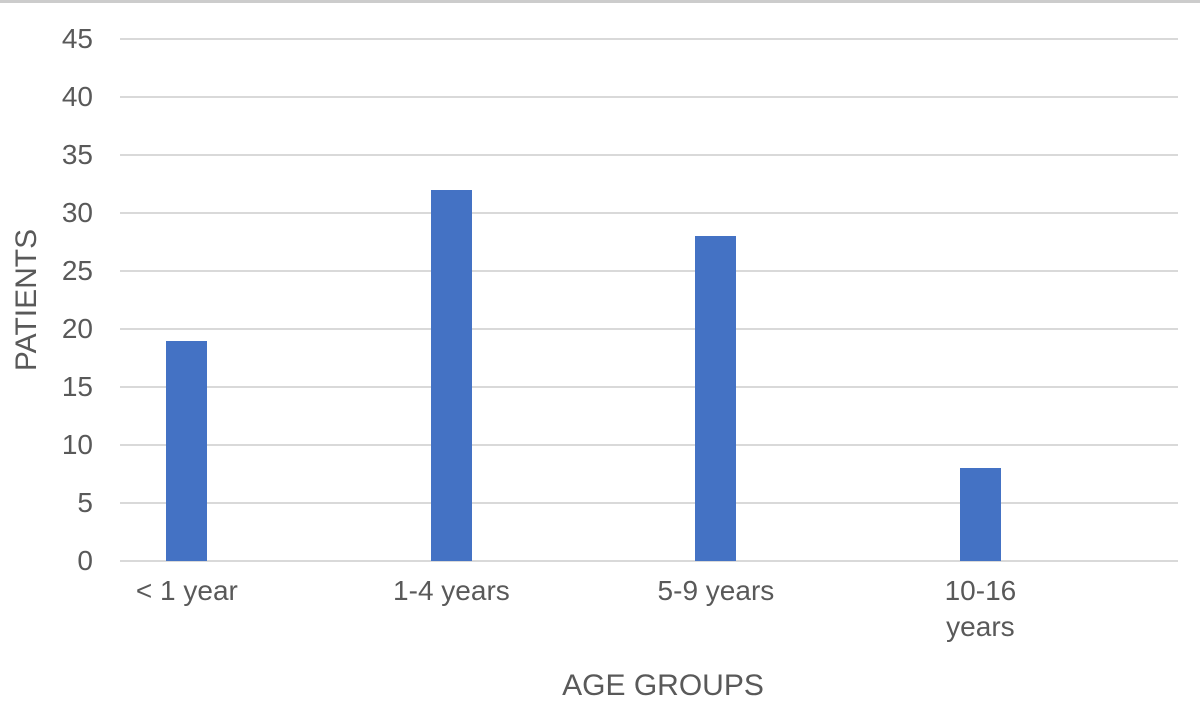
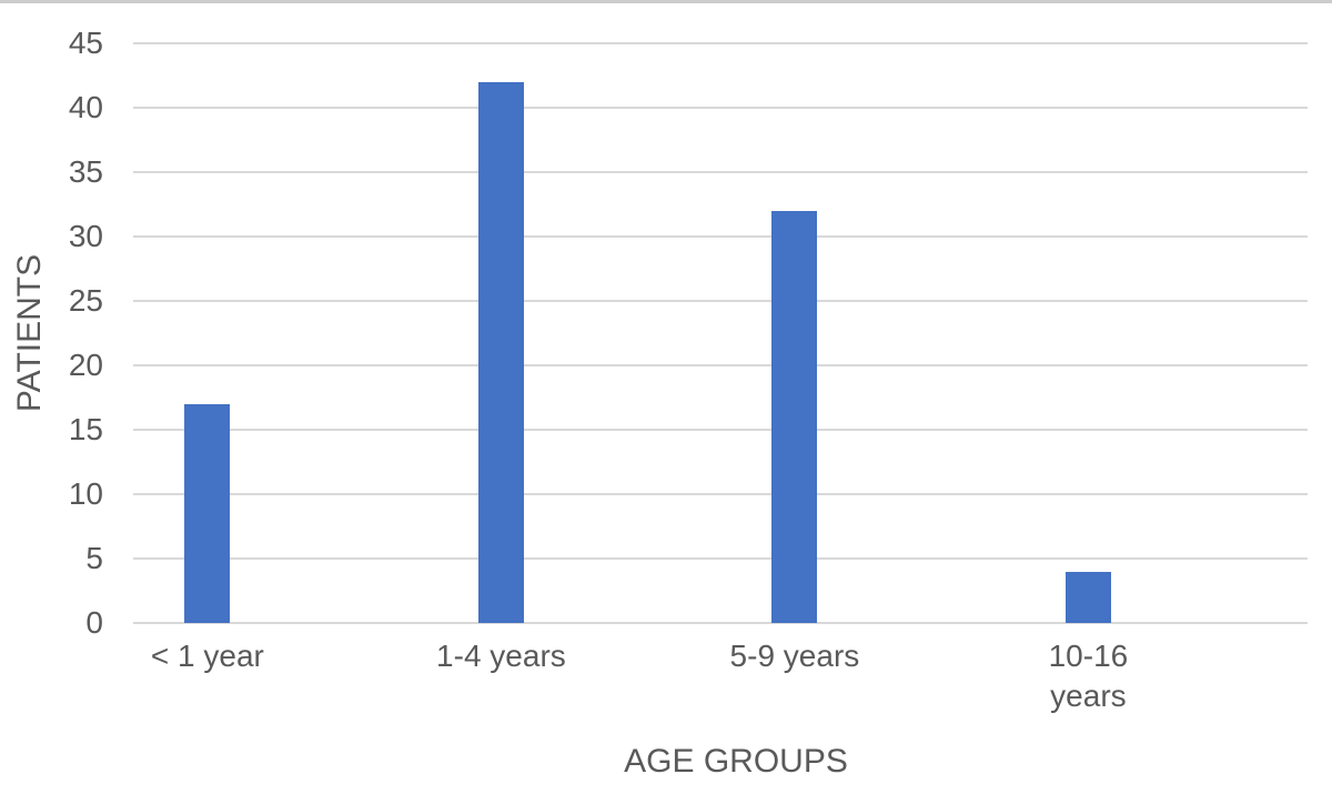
< 1 year: 19 -> 17
1-4 years: 32 -> 42
5-9 years: 28 -> 32
10-16 years: 8 -> 4
